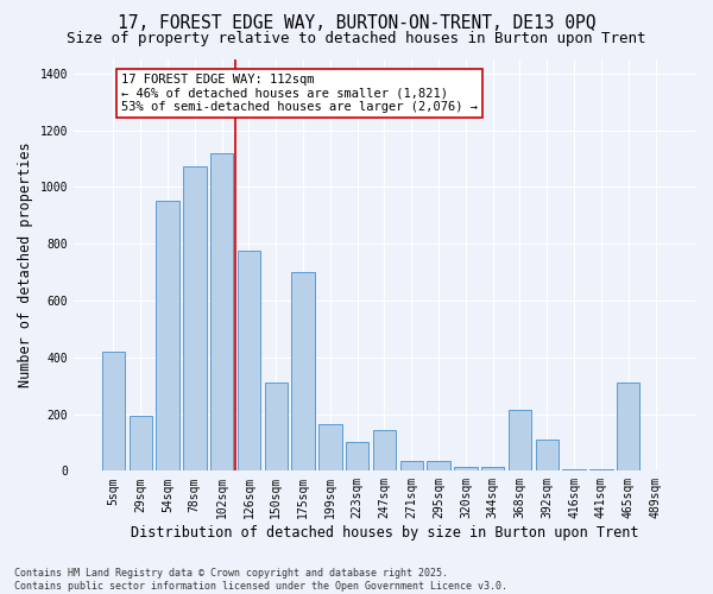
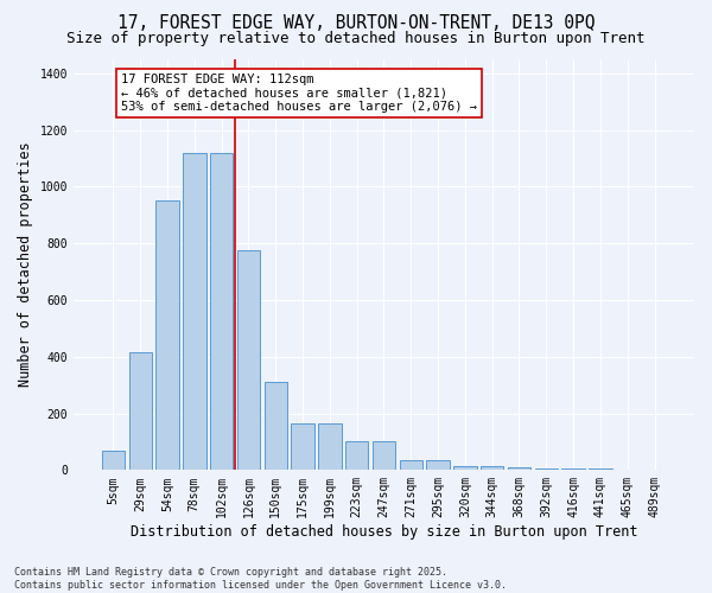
5sqm: 420 -> 70
29sqm: 195 -> 415
78sqm: 1075 -> 1120
175sqm: 700 -> 165
247sqm: 145 -> 100
368sqm: 215 -> 10
392sqm: 110 -> 5
465sqm: 310 -> 2
